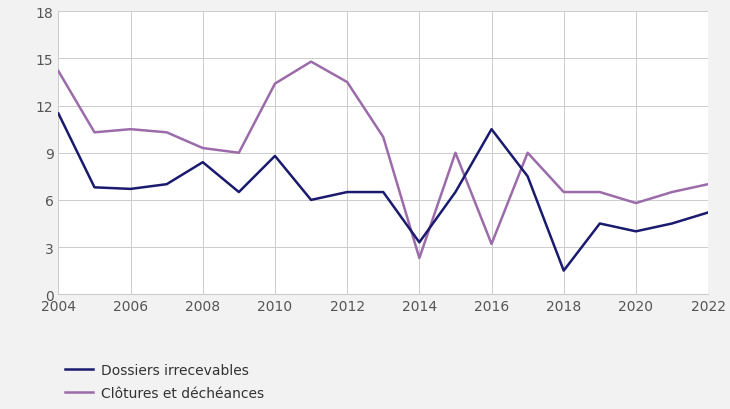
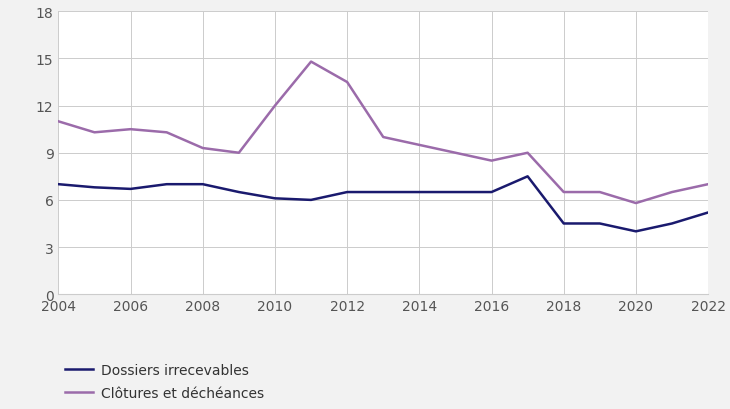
Dossiers irrecevables/2004: 11.5 -> 7.0
Clôtures et déchéances/2004: 14.2 -> 11.0
Dossiers irrecevables/2008: 8.4 -> 7.0
Dossiers irrecevables/2010: 8.8 -> 6.1
Clôtures et déchéances/2010: 13.4 -> 12.0
Dossiers irrecevables/2014: 3.3 -> 6.5
Clôtures et déchéances/2014: 2.3 -> 9.5
Dossiers irrecevables/2016: 10.5 -> 6.5
Clôtures et déchéances/2016: 3.2 -> 8.5
Dossiers irrecevables/2018: 1.5 -> 4.5
